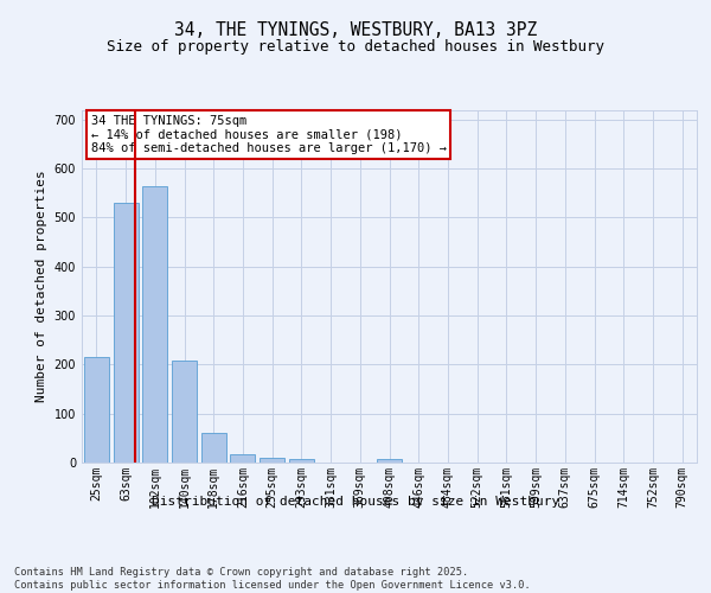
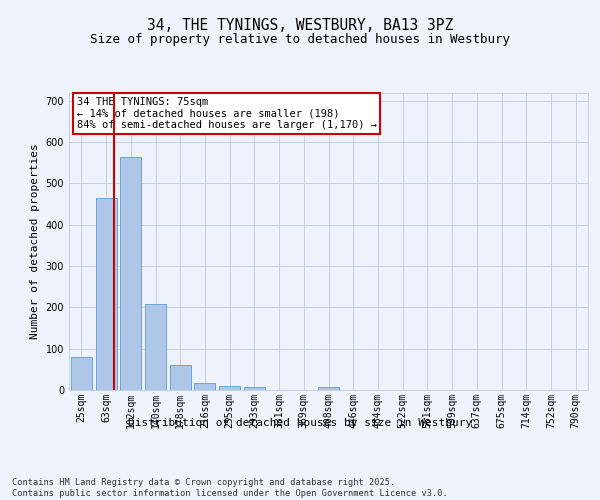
25sqm: 215 -> 80
63sqm: 530 -> 465
